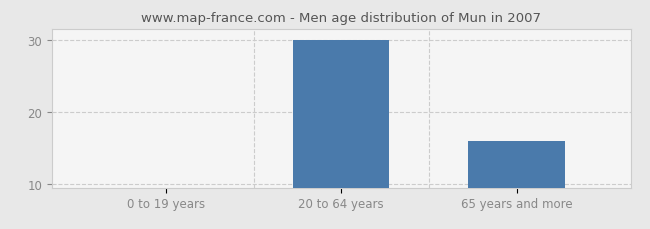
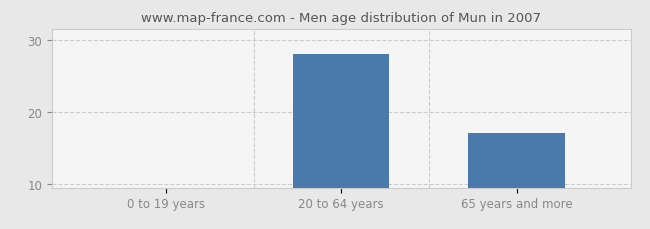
20 to 64 years: 30.0 -> 28.0
65 years and more: 16.0 -> 17.0
